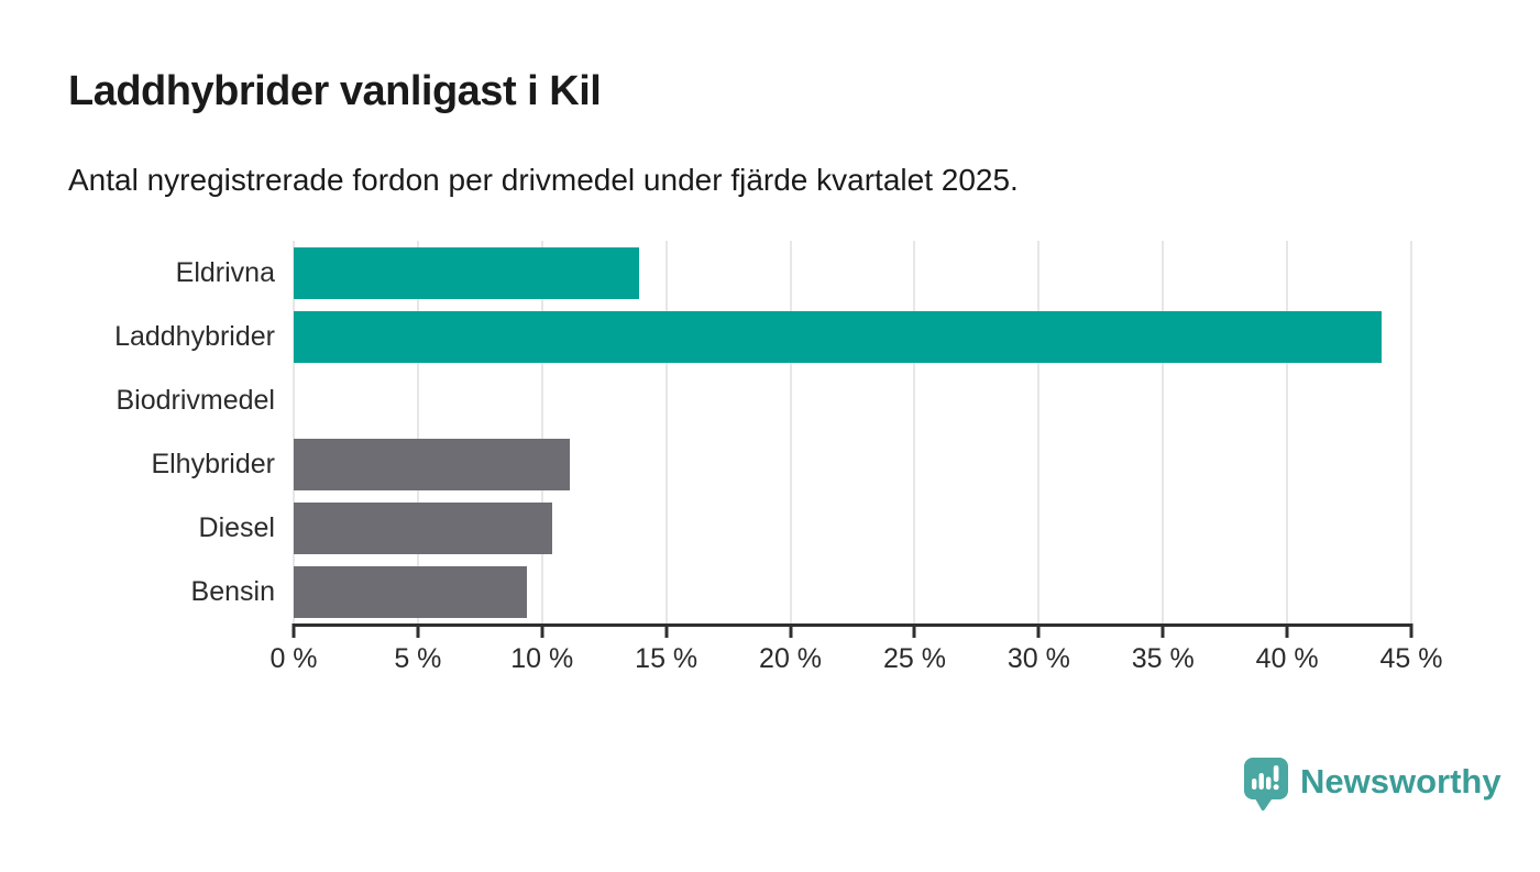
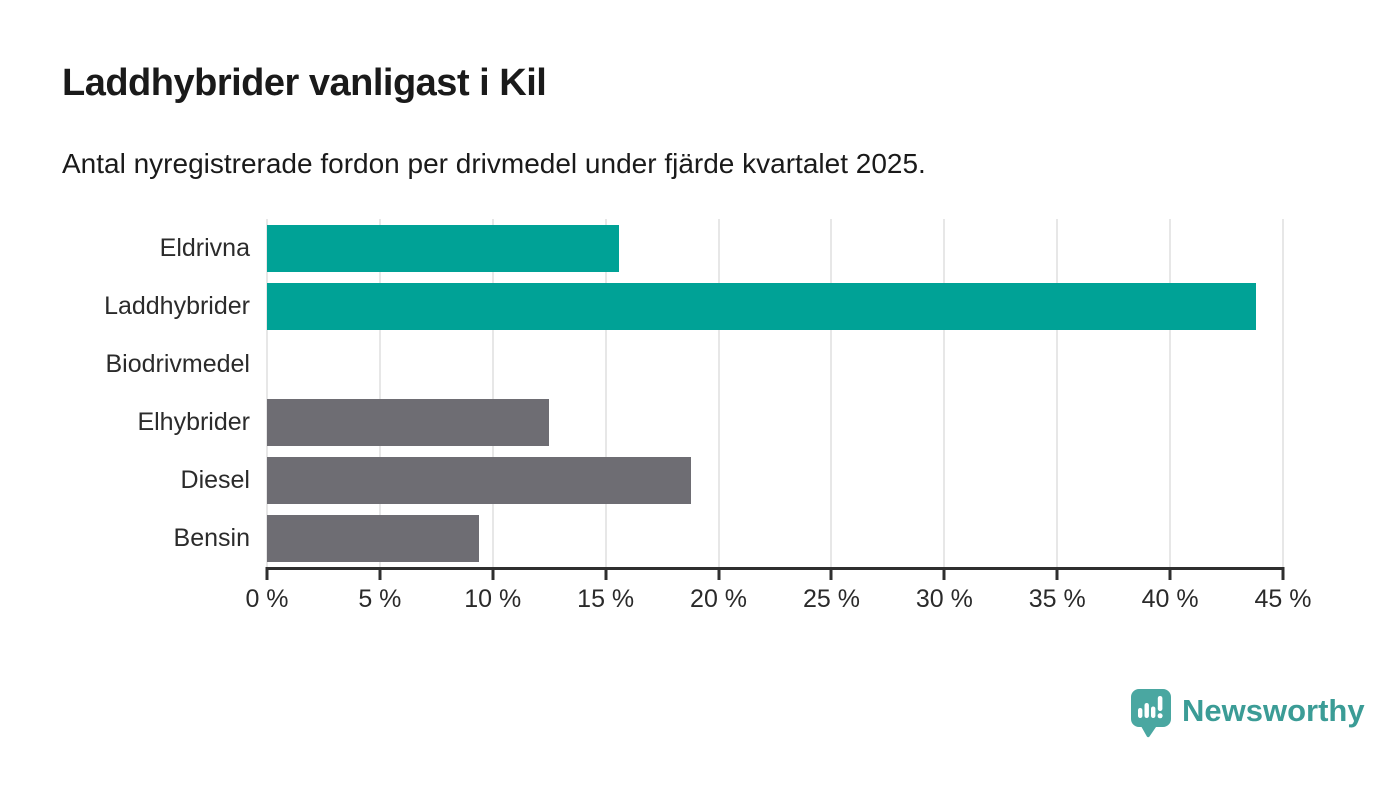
Eldrivna: 13.9% -> 15.6%
Elhybrider: 11.1% -> 12.5%
Diesel: 10.4% -> 18.8%
